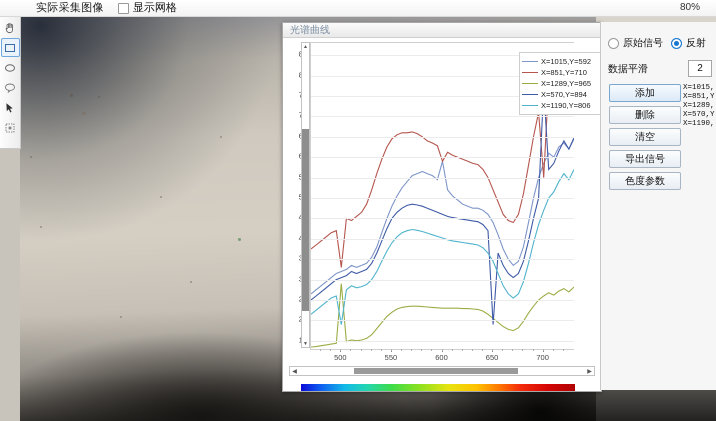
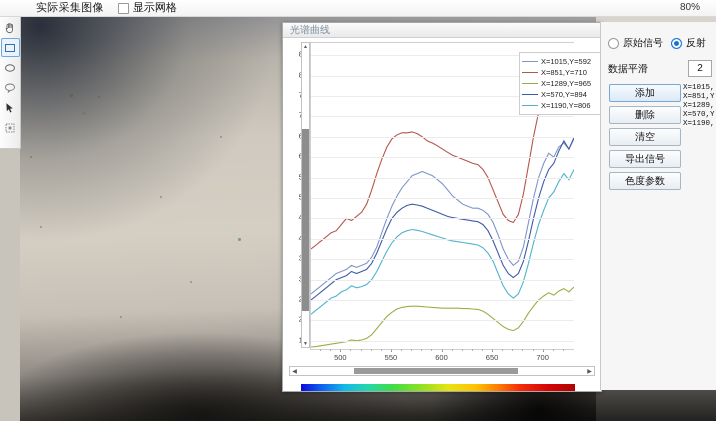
X=851,Y=710/500: 33 -> 44
X=1289,Y=965/500: 29 -> 15
X=1190,Y=806/500: 19 -> 27
X=1015,Y=592/600: 59 -> 54
X=851,Y=710/600: 59 -> 62
X=570,Y=894/650: 19 -> 40
X=851,Y=710/700: 55 -> 75
X=570,Y=894/700: 77 -> 54
